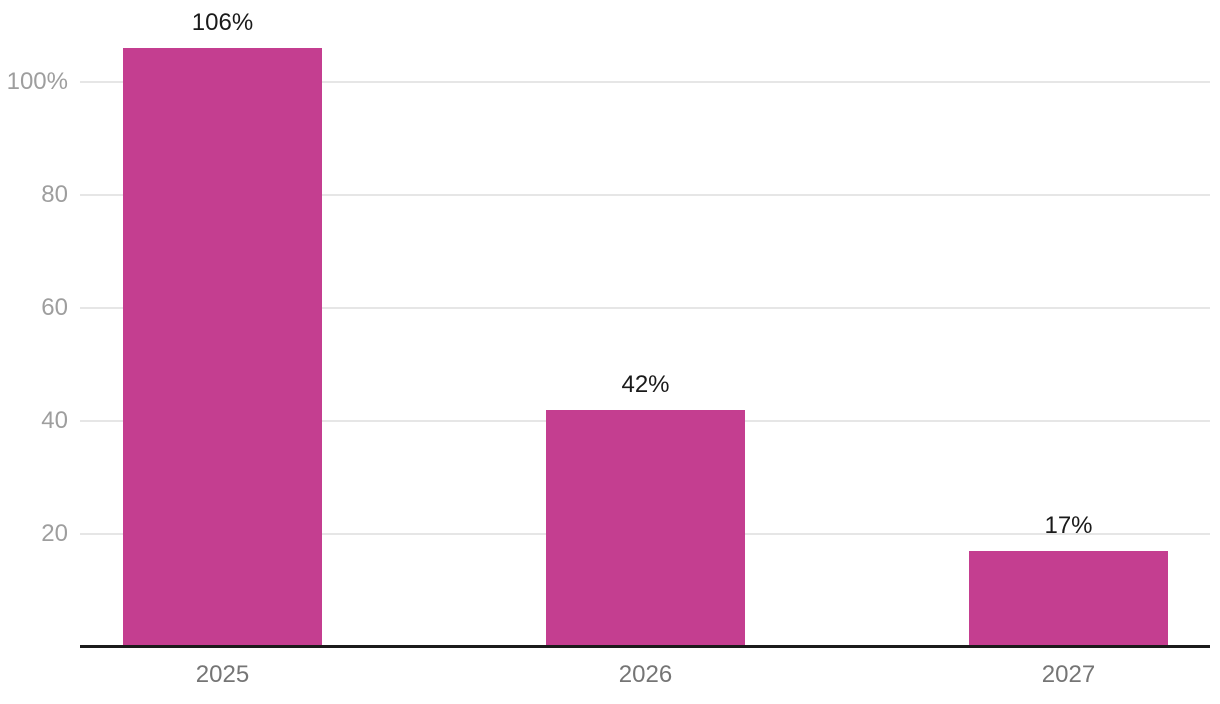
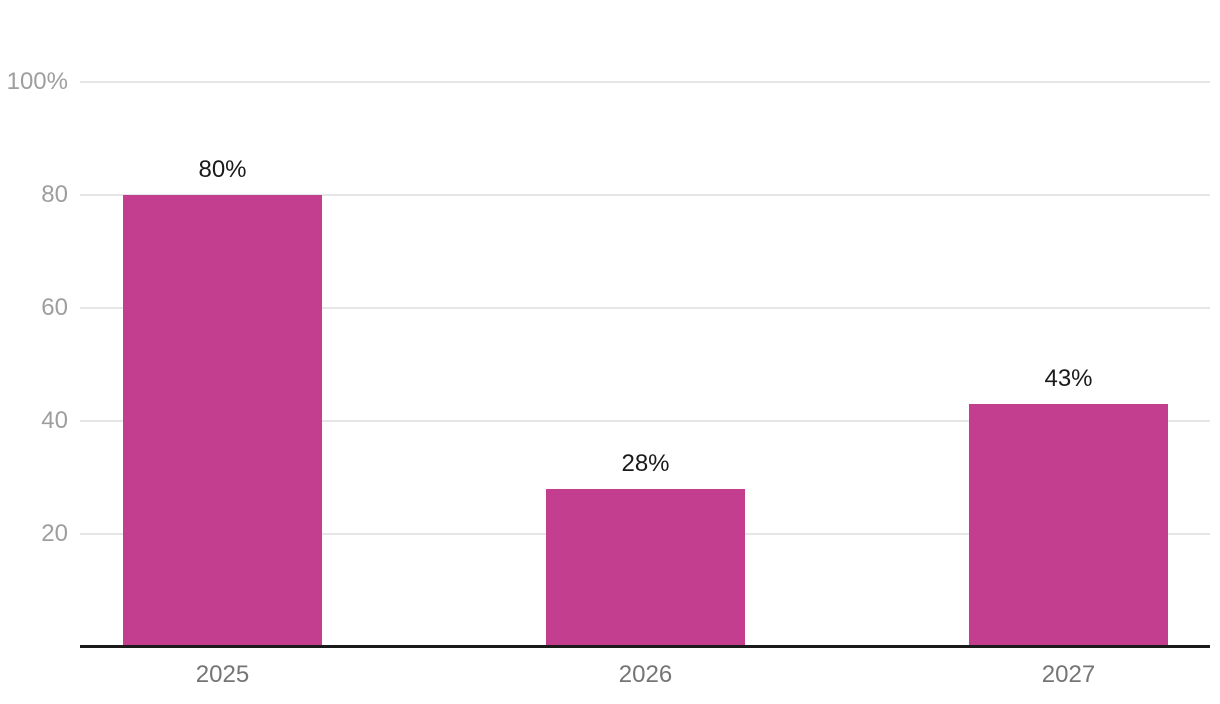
2025: 106% -> 80%
2026: 42% -> 28%
2027: 17% -> 43%
